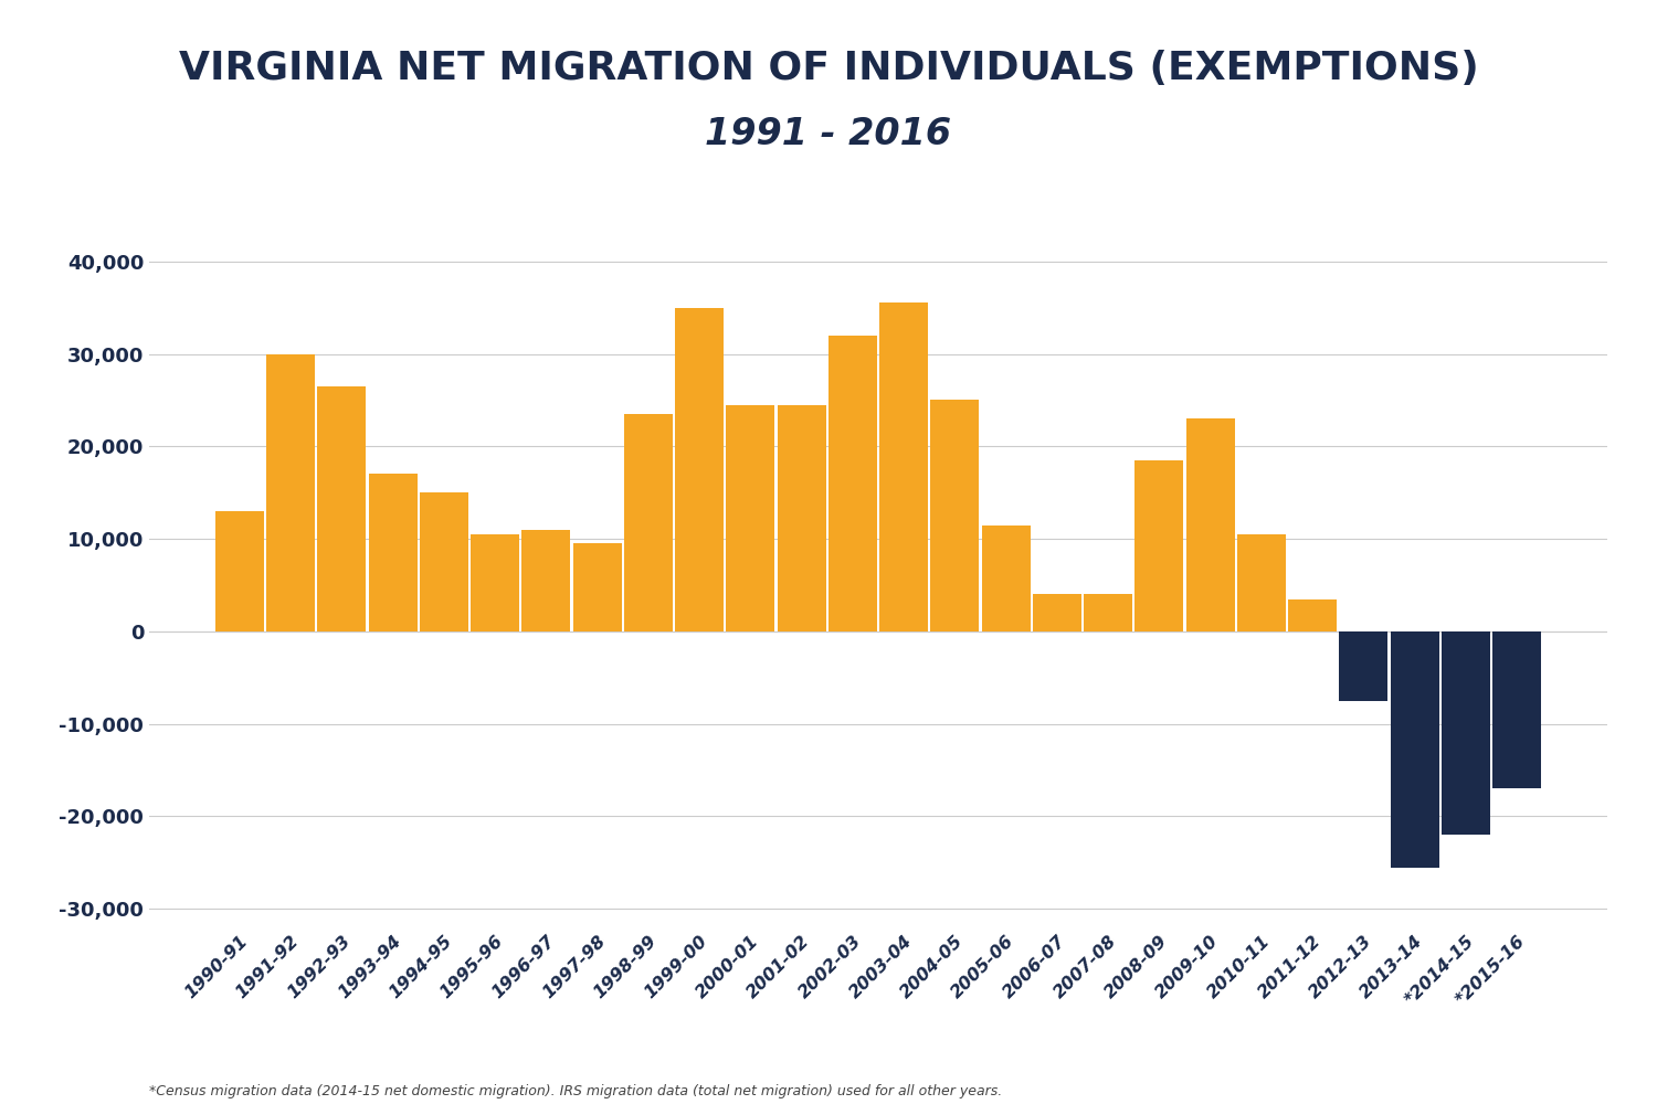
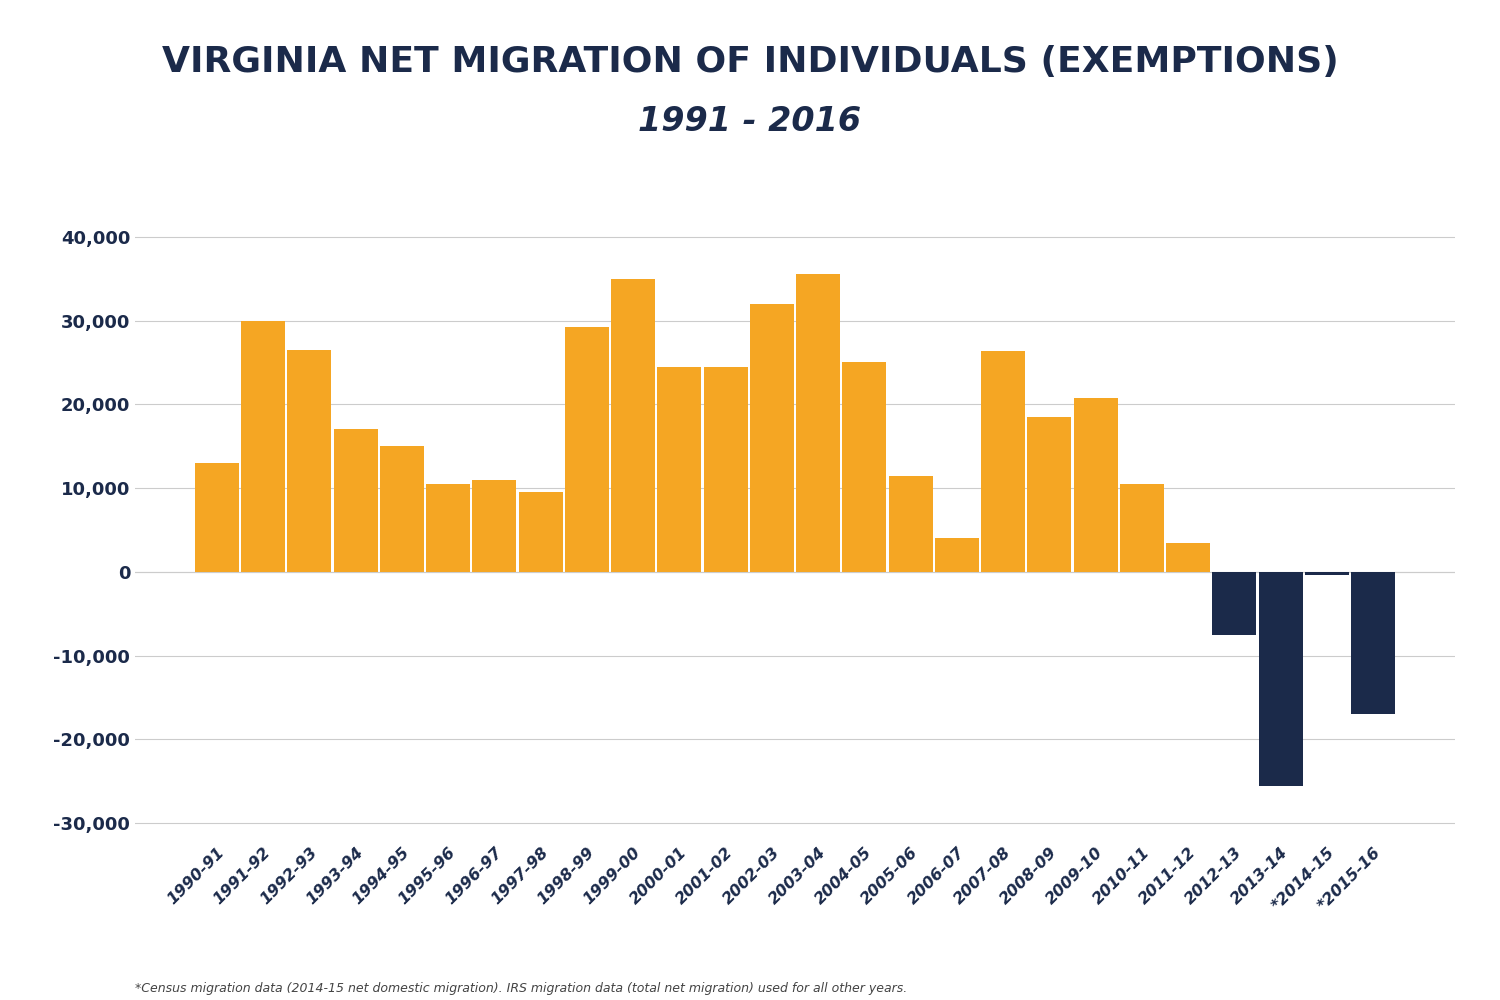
1998-99: 23,500 -> 29,200
2007-08: 4,000 -> 26,400
2009-10: 23,000 -> 20,800
*2014-15: -22,000 -> -400
